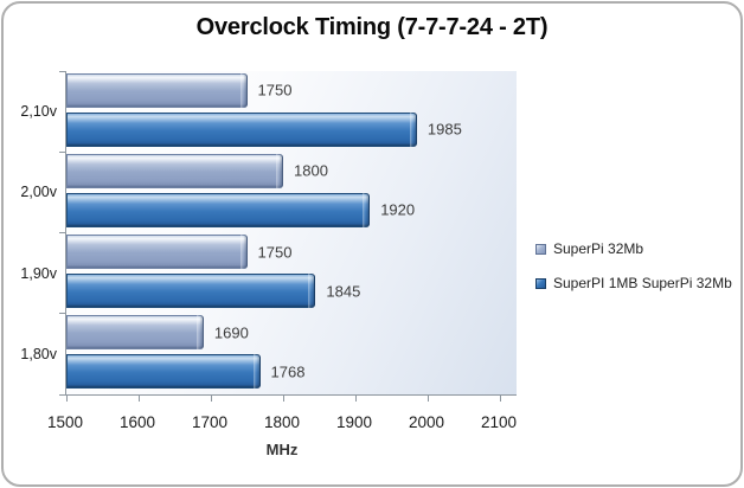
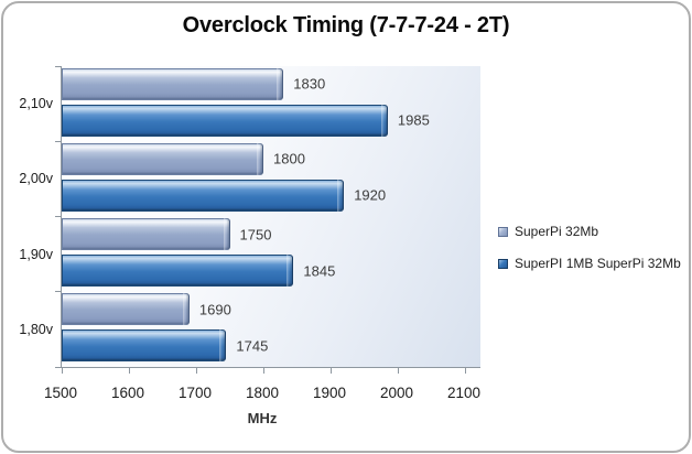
SuperPi 32Mb/2,10v: 1750 -> 1830
SuperPI 1MB SuperPi 32Mb/1,80v: 1768 -> 1745
